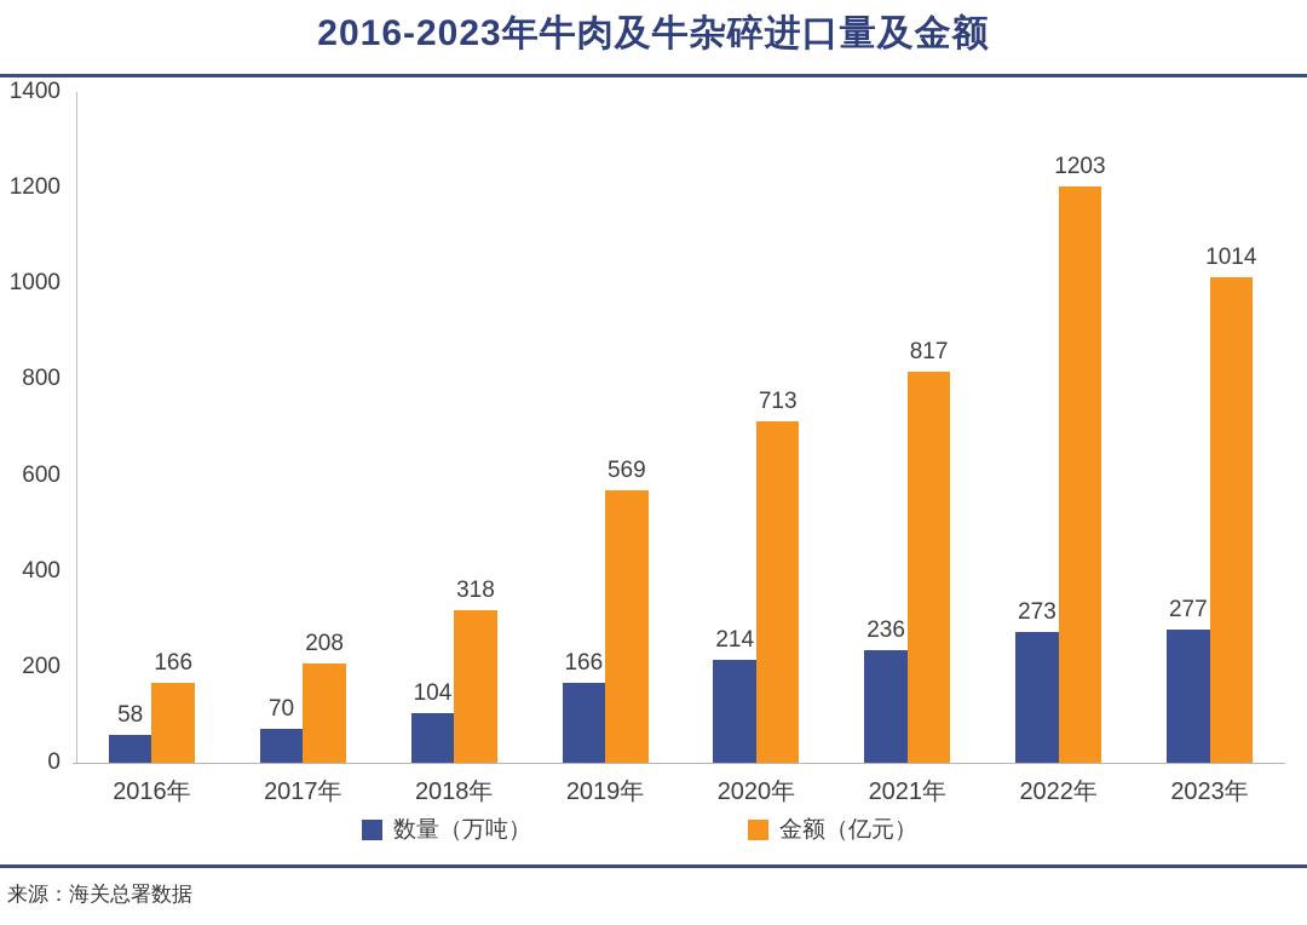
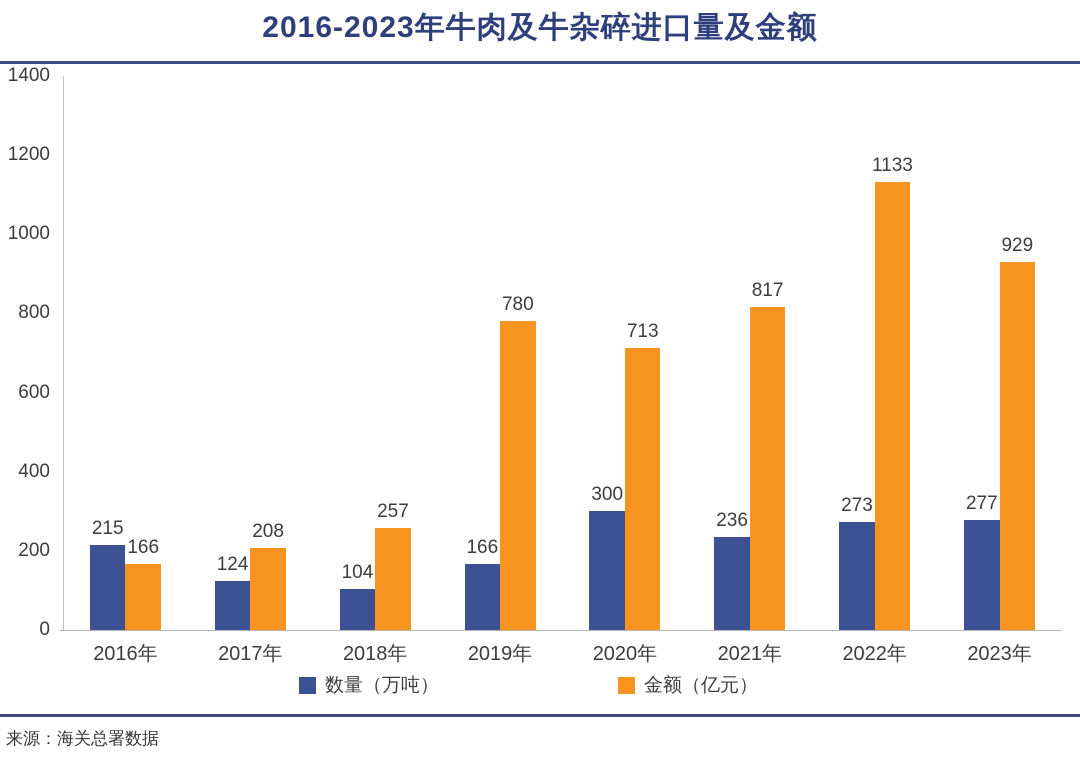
数量（万吨）/2016年: 58 -> 215
数量（万吨）/2017年: 70 -> 124
金额（亿元）/2018年: 318 -> 257
金额（亿元）/2019年: 569 -> 780
数量（万吨）/2020年: 214 -> 300
金额（亿元）/2022年: 1203 -> 1133
金额（亿元）/2023年: 1014 -> 929
